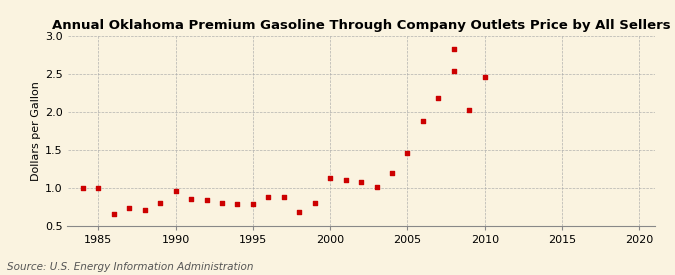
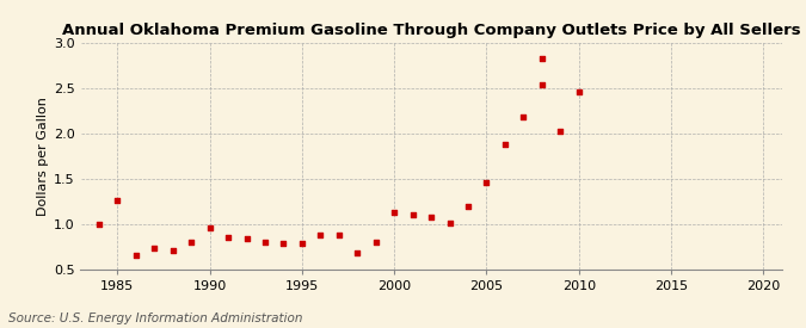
1985: 1.00 -> 1.26
